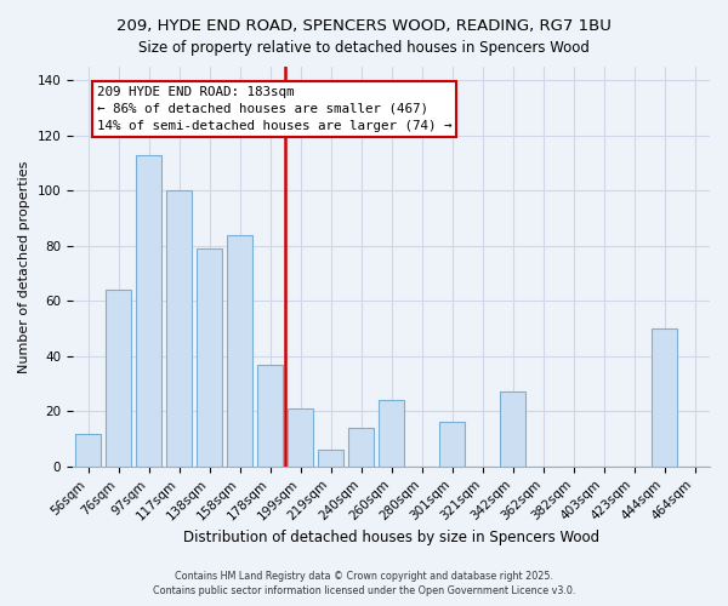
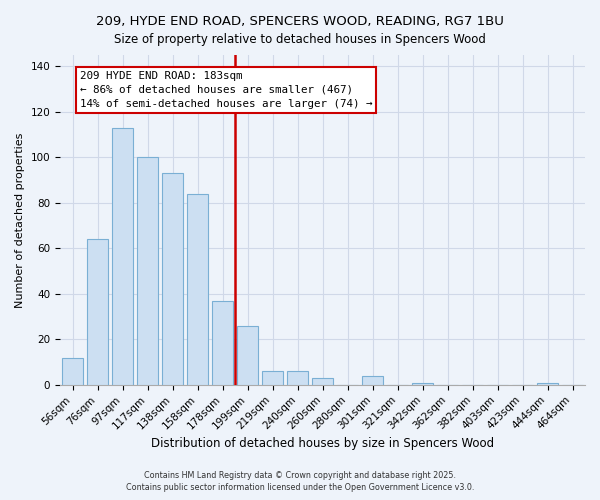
138sqm: 79 -> 93
199sqm: 21 -> 26
240sqm: 14 -> 6
260sqm: 24 -> 3
301sqm: 16 -> 4
342sqm: 27 -> 1
444sqm: 50 -> 1
